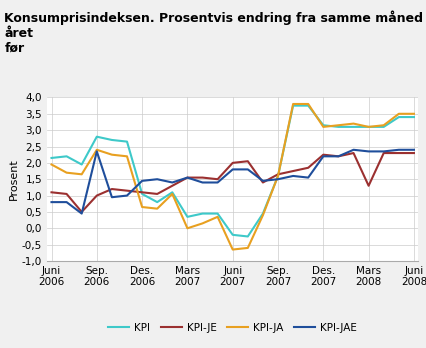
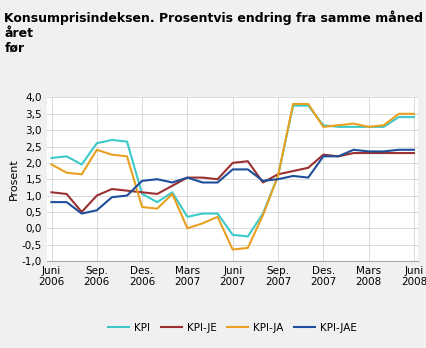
KPI/Sep. 2006: 2,80 -> 2,60
KPI-JAE/Sep. 2006: 2,35 -> 0,55
KPI-JE/Mars 2008: 1,30 -> 2,30
